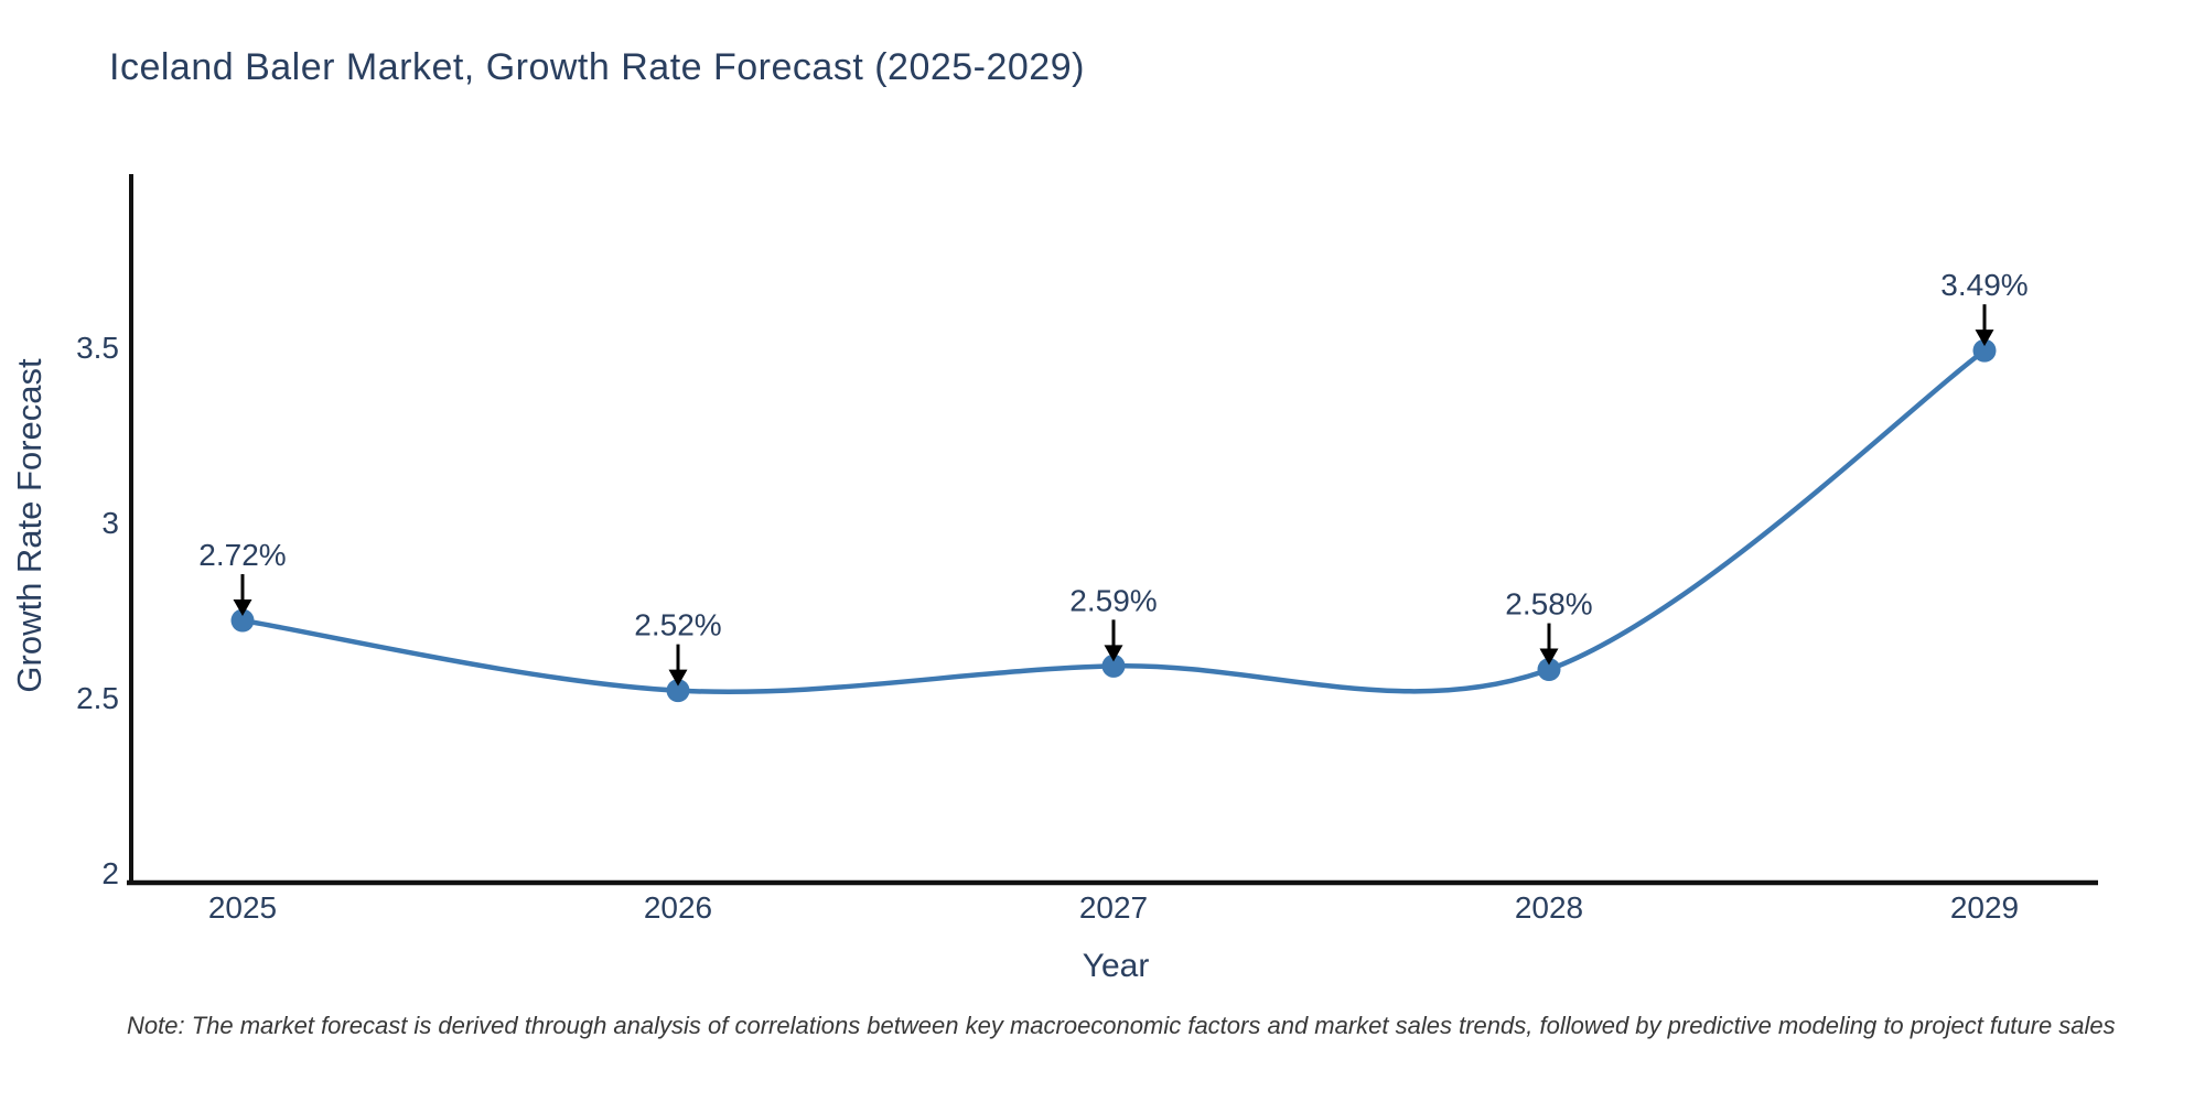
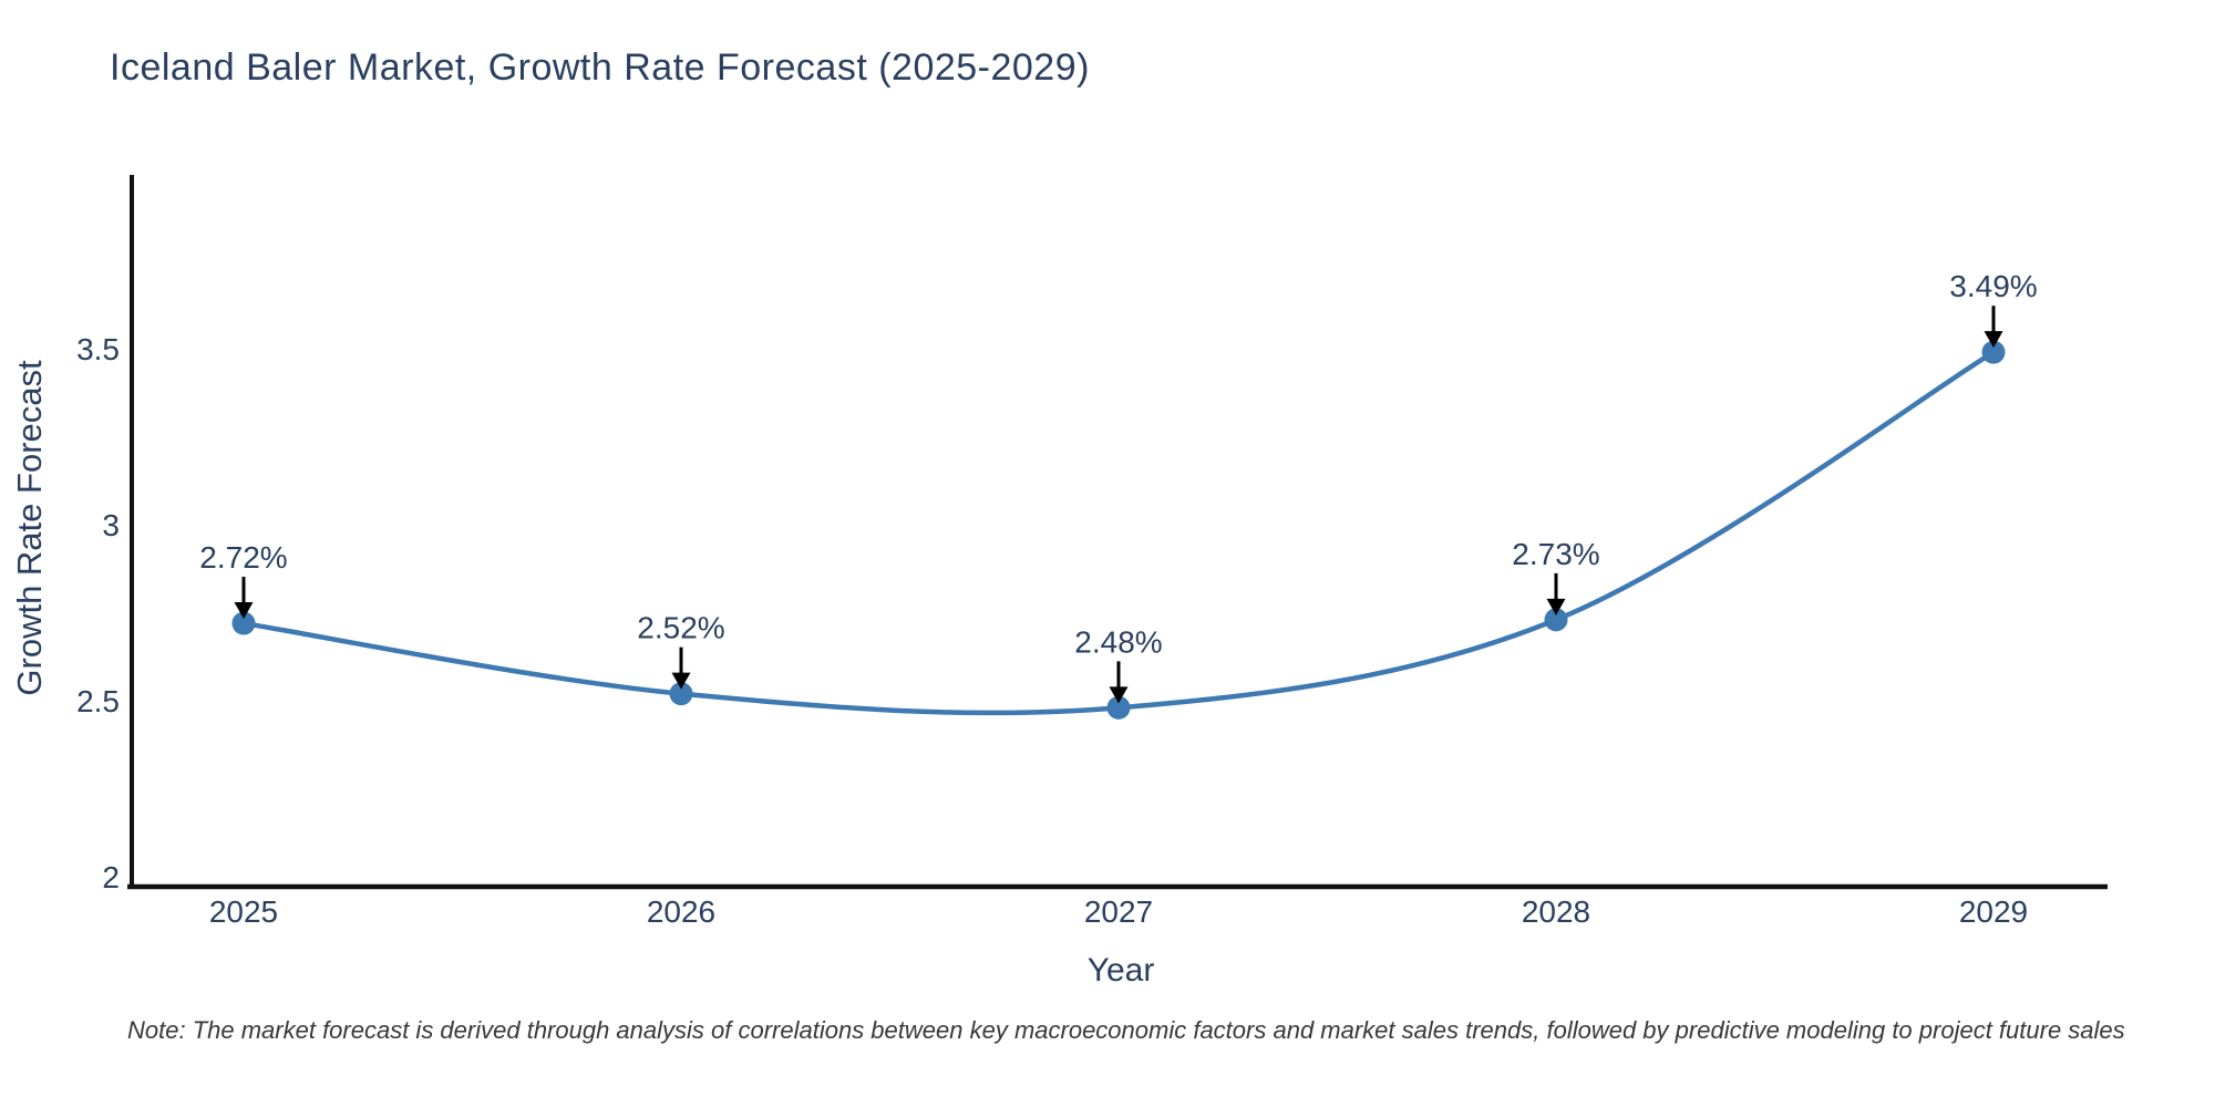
2027: 2.59% -> 2.48%
2028: 2.58% -> 2.73%
